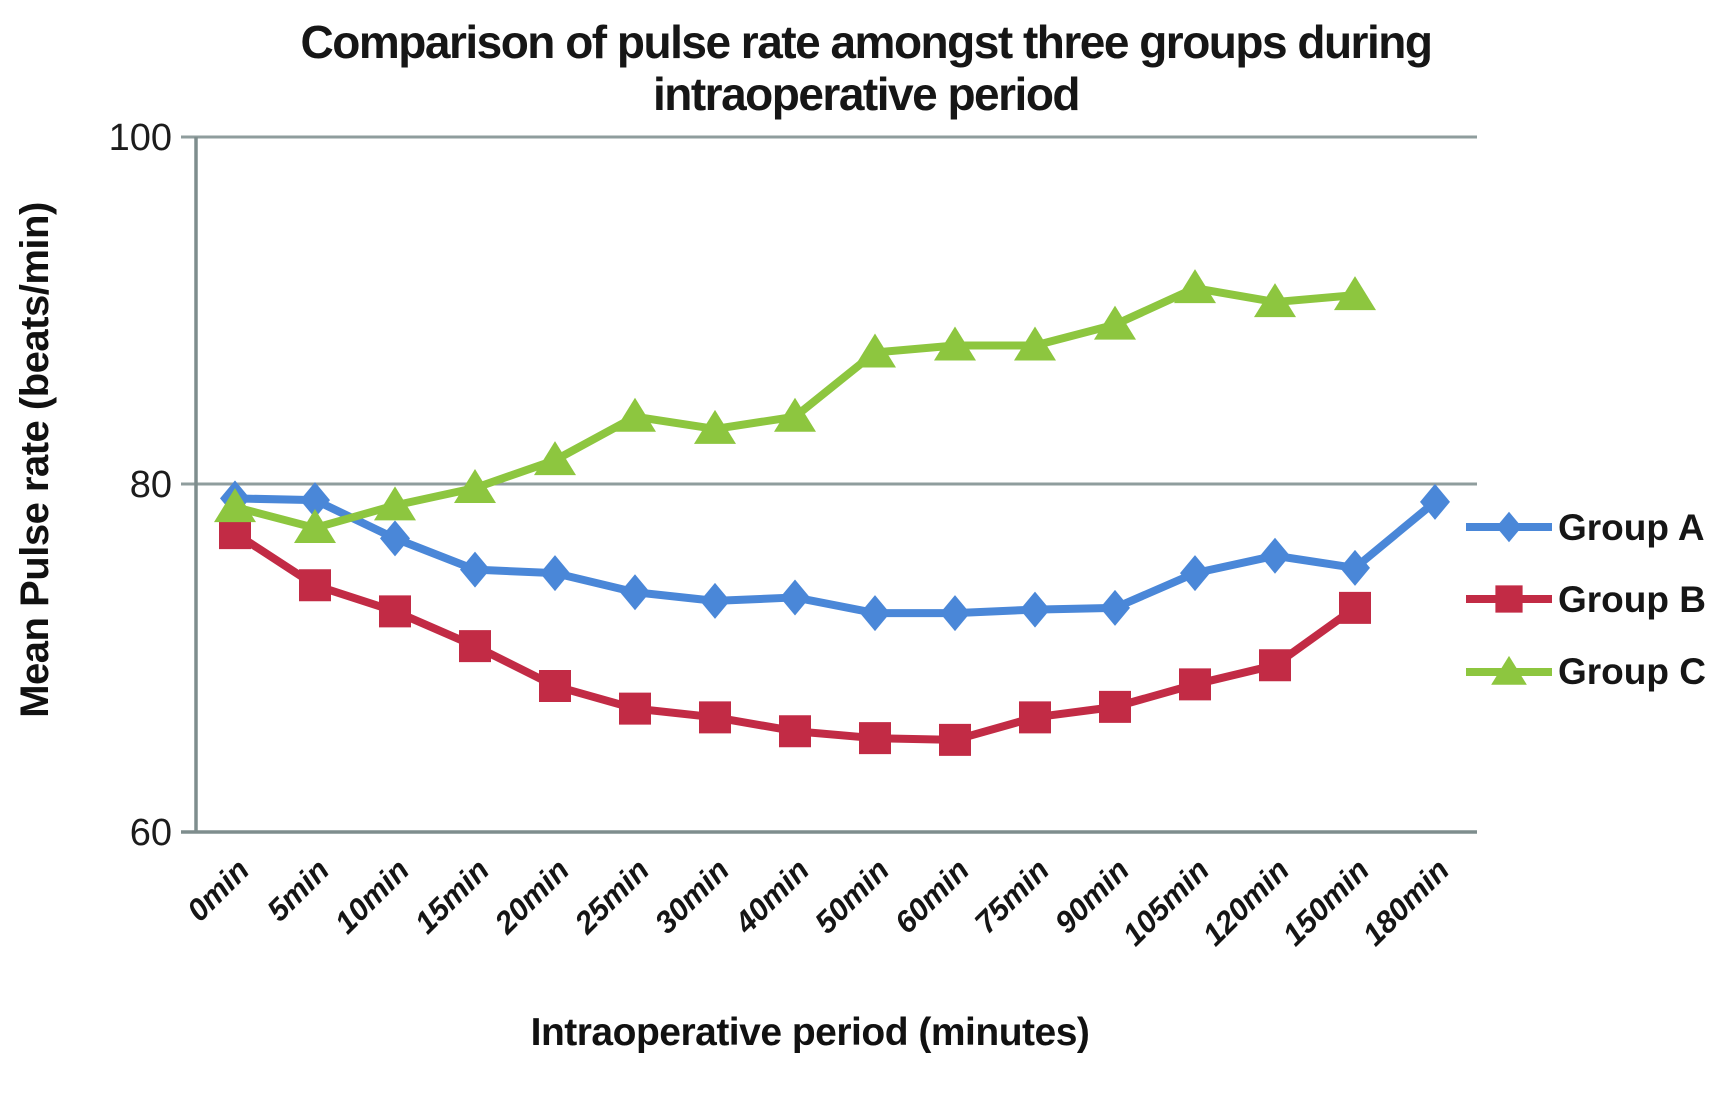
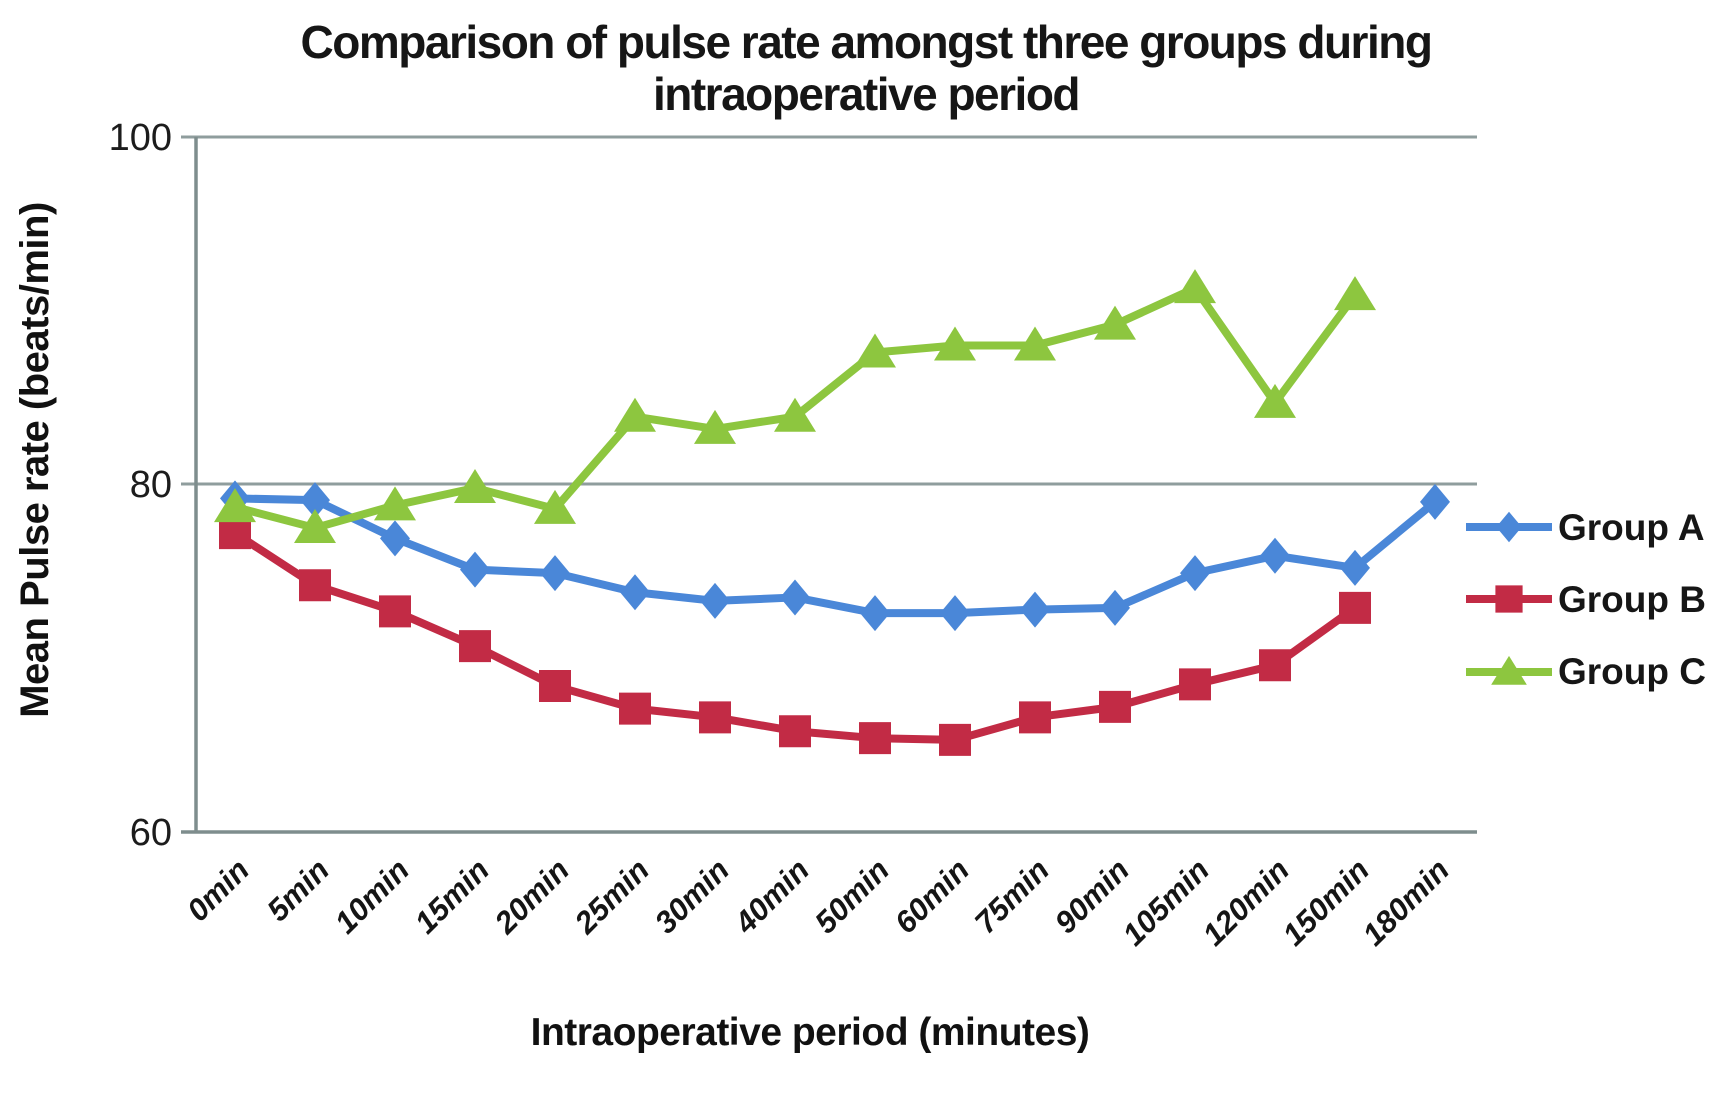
Group C/20min: 81.4 -> 78.6
Group C/120min: 90.5 -> 84.7
